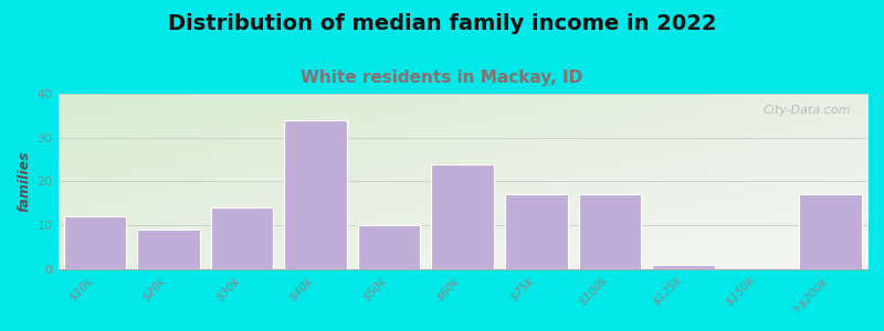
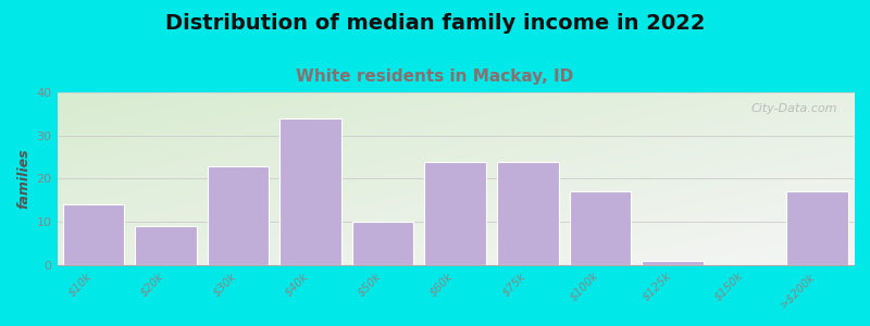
$10k: 12 -> 14
$30k: 14 -> 23
$75k: 17 -> 24
